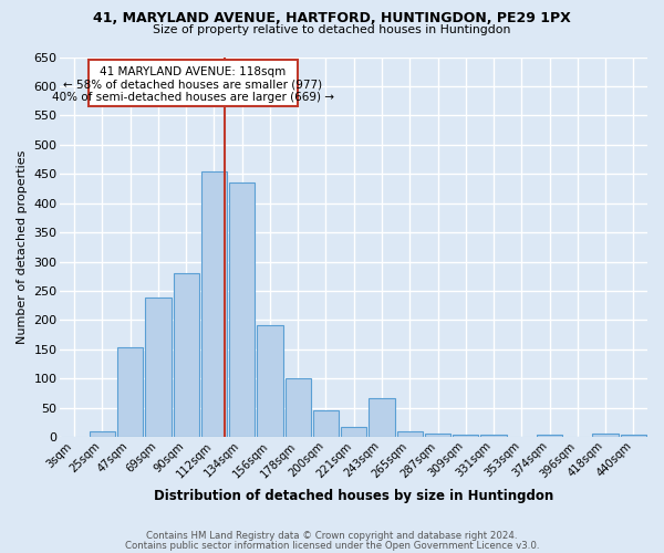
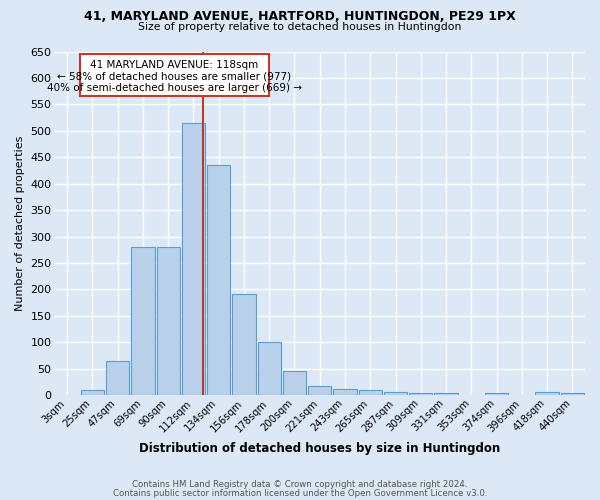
47sqm: 154 -> 65
69sqm: 238 -> 280
112sqm: 454 -> 515
243sqm: 66 -> 12
